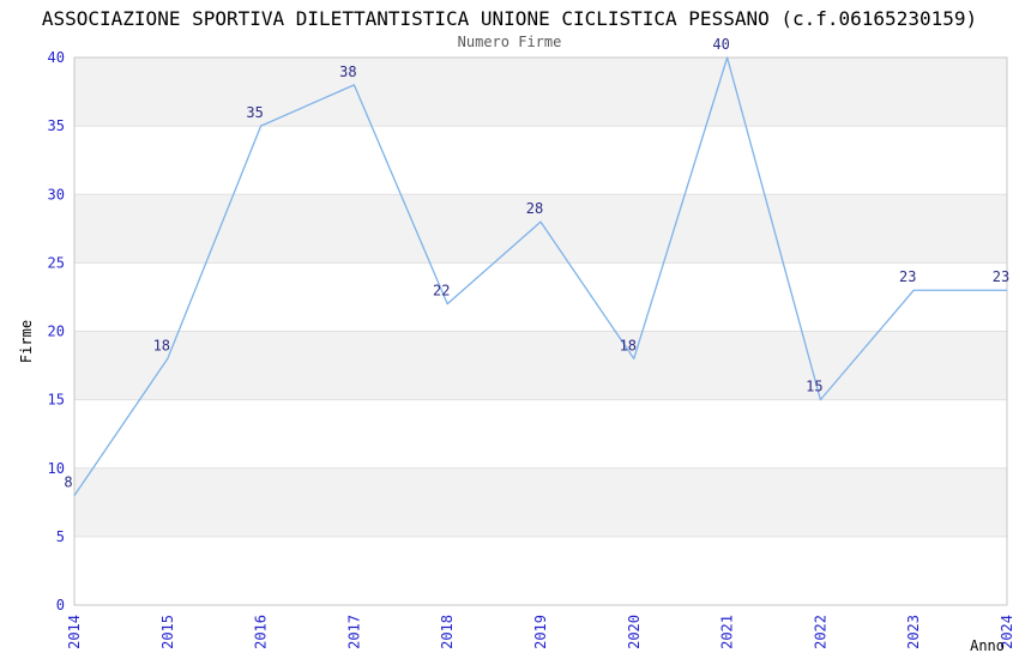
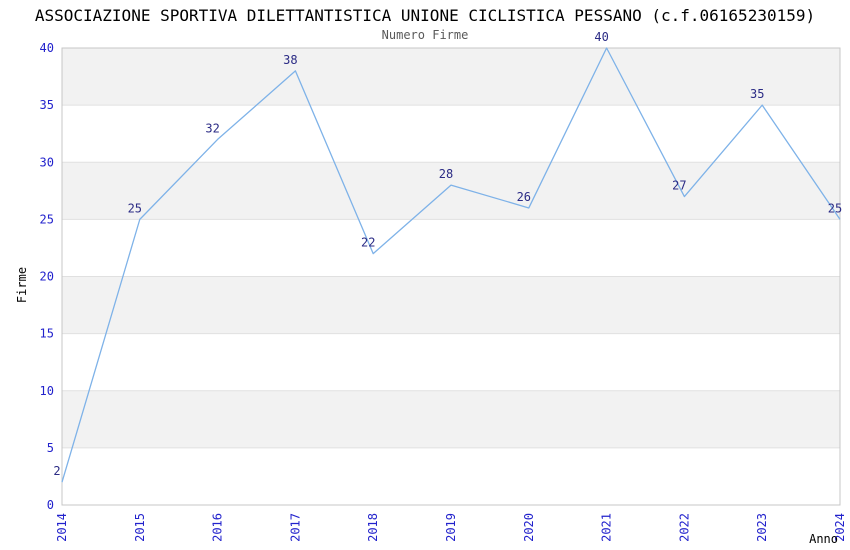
2014: 8 -> 2
2015: 18 -> 25
2016: 35 -> 32
2020: 18 -> 26
2022: 15 -> 27
2023: 23 -> 35
2024: 23 -> 25
